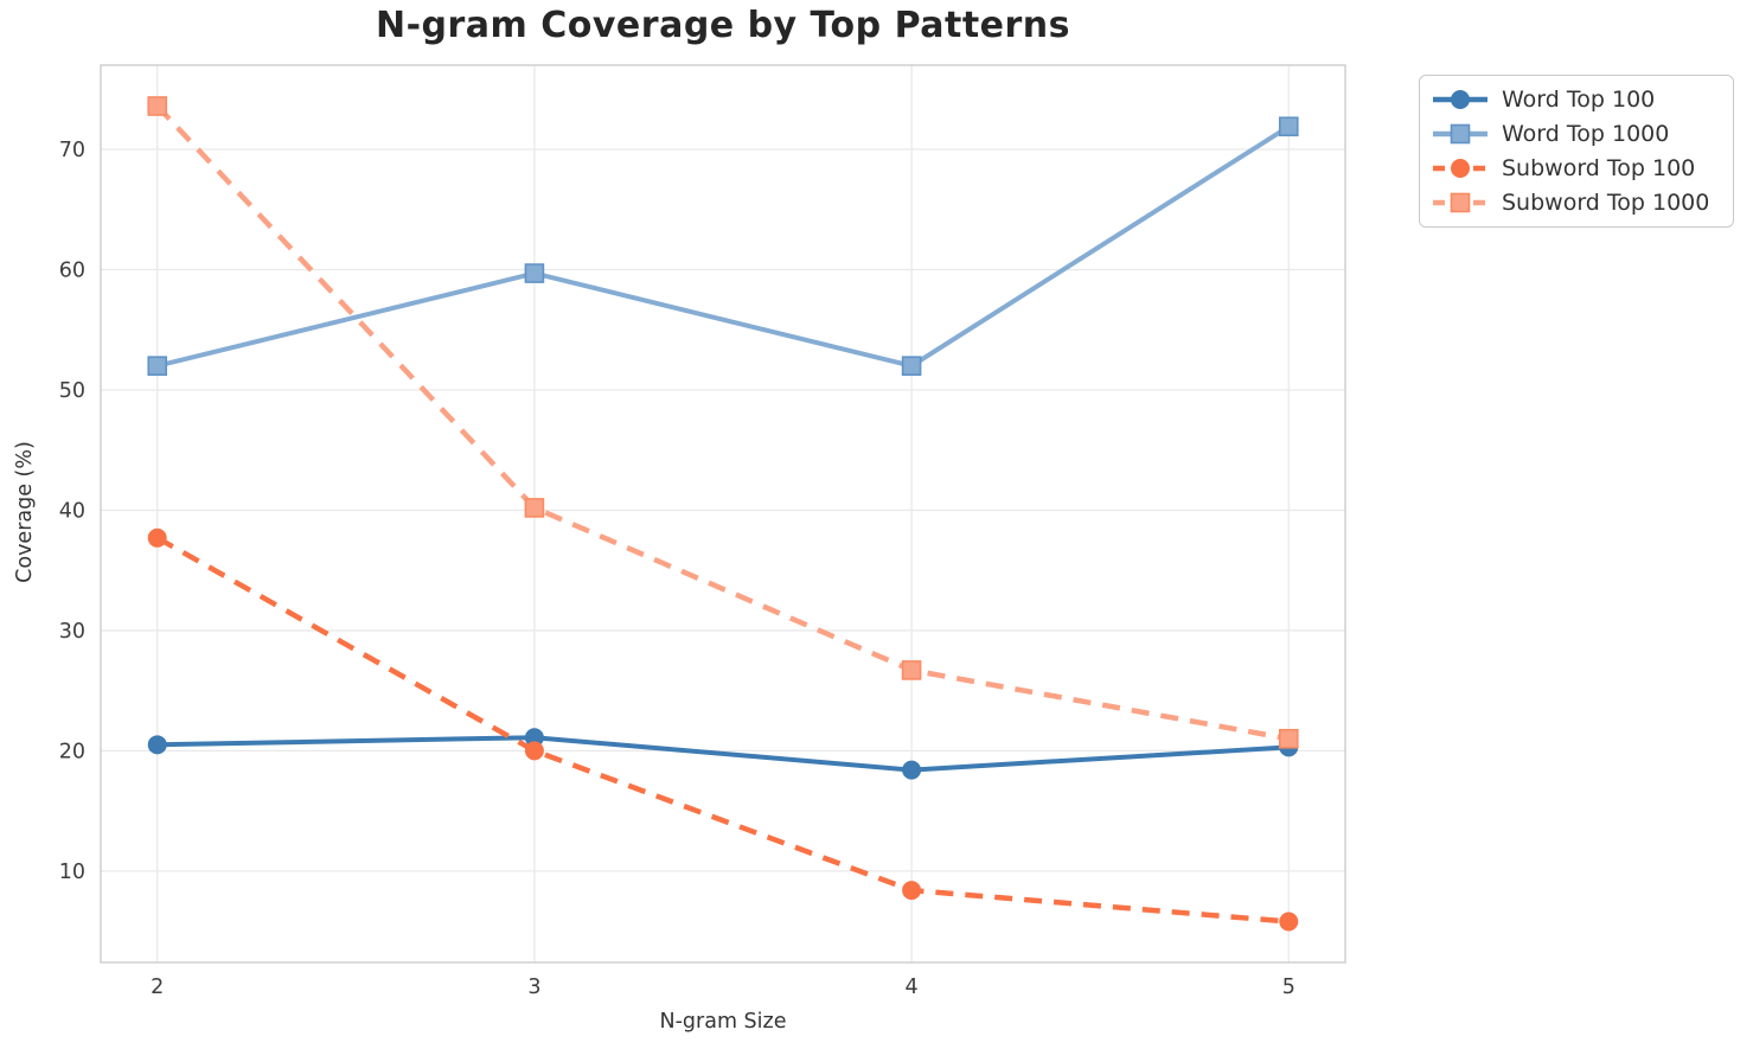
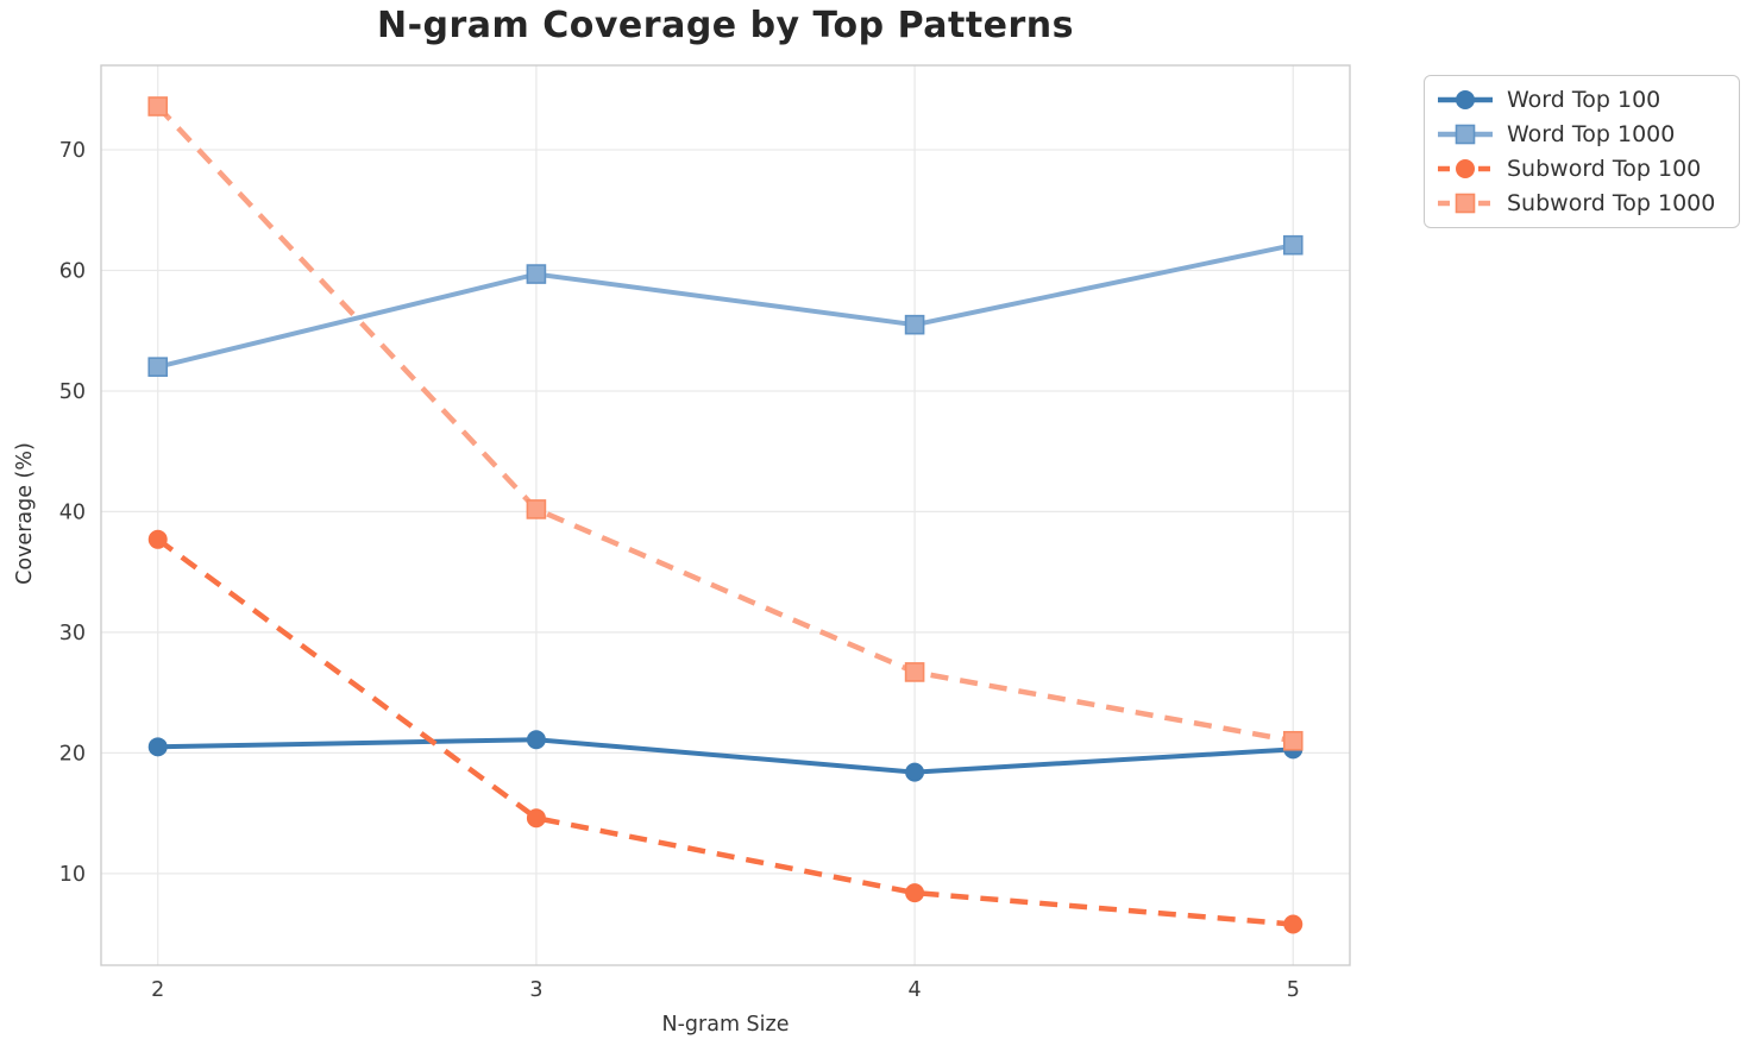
Subword Top 100/3: 20.0 -> 14.6
Word Top 1000/4: 52.0 -> 55.5
Word Top 1000/5: 71.9 -> 62.1
